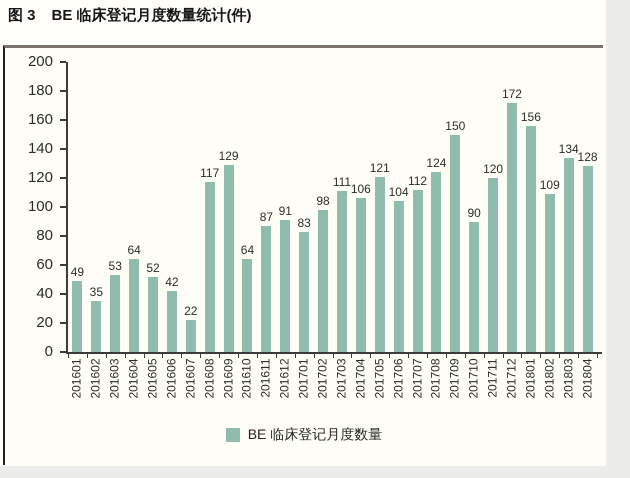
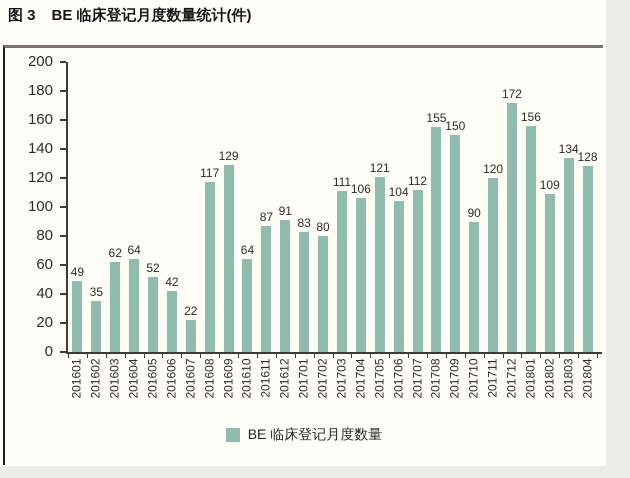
201603: 53 -> 62
201702: 98 -> 80
201708: 124 -> 155
